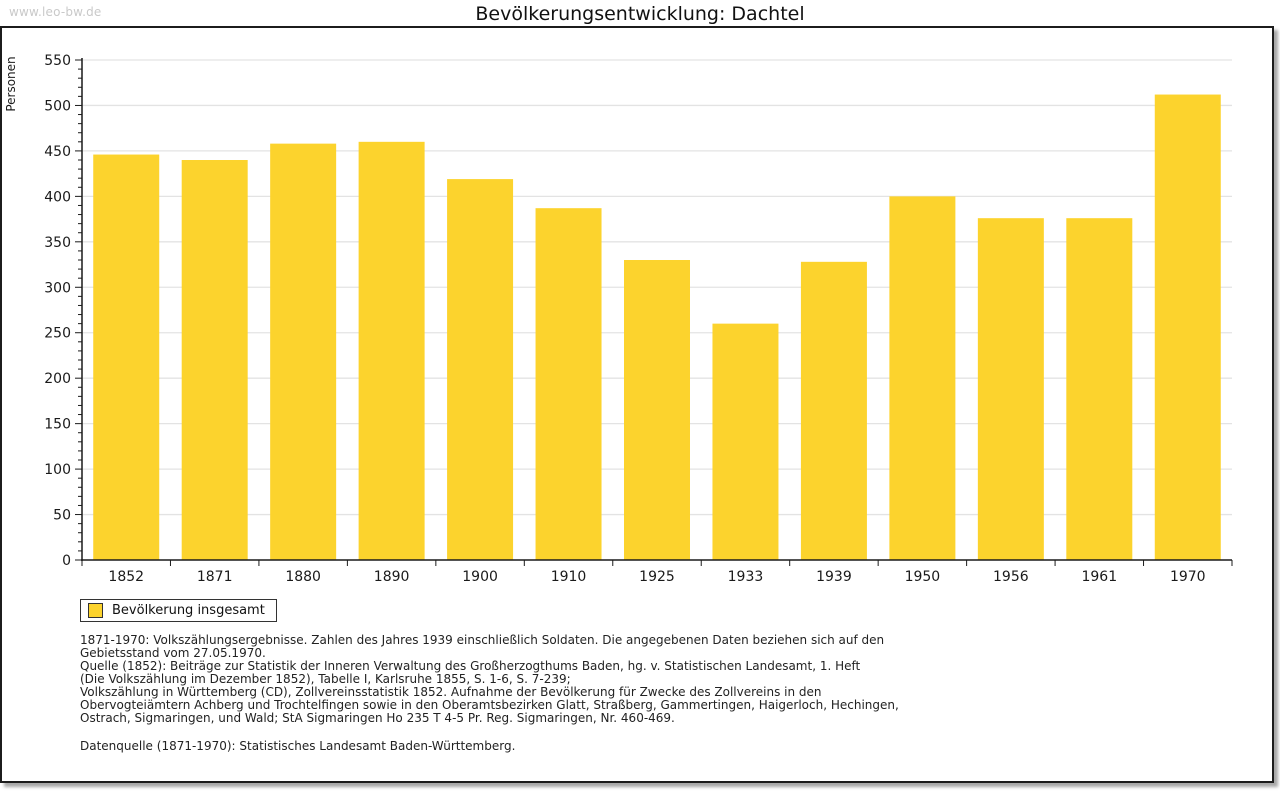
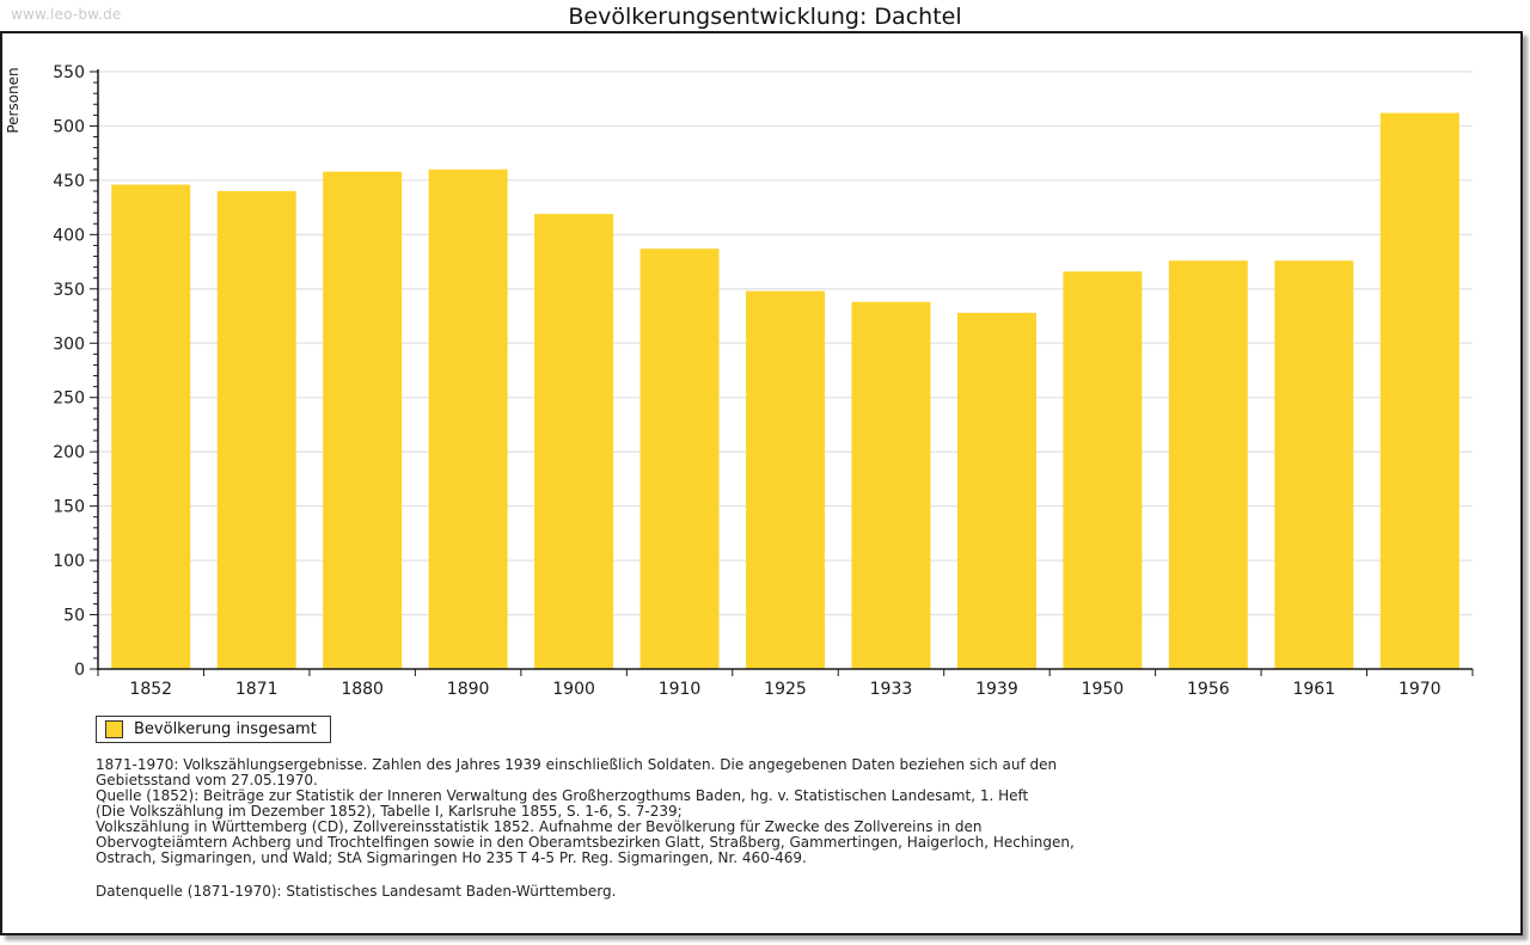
1925: 330 -> 350
1933: 260 -> 340
1950: 400 -> 370
